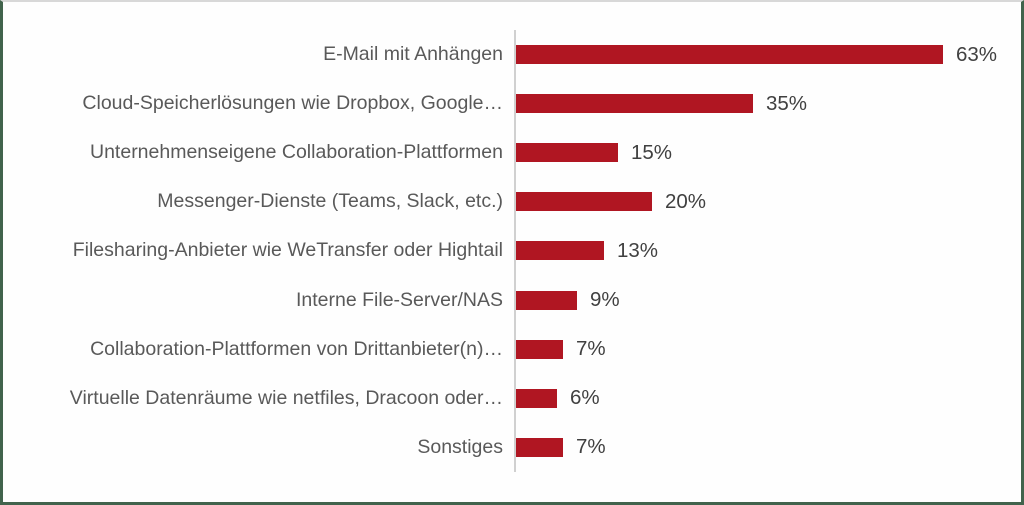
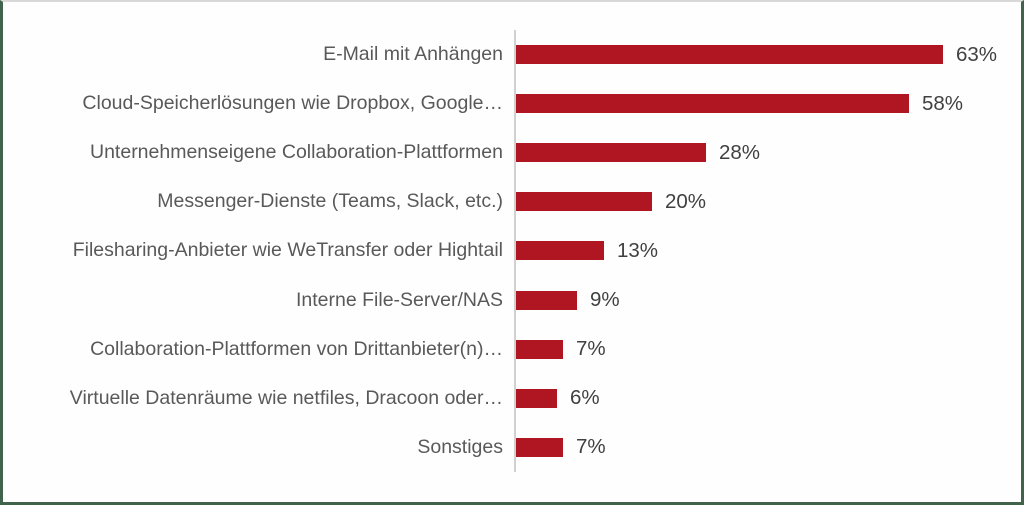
Cloud-Speicherlösungen wie Dropbox, Google…: 35% -> 58%
Unternehmenseigene Collaboration-Plattformen: 15% -> 28%
